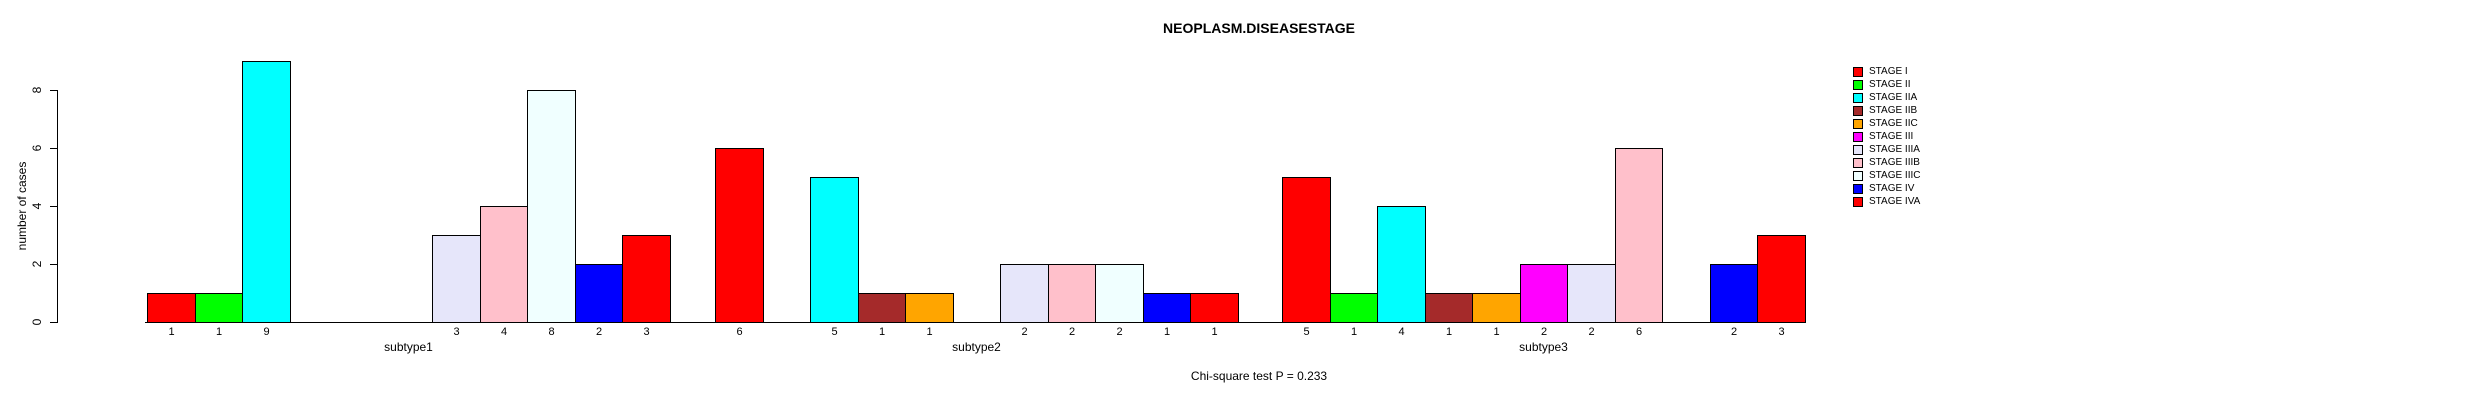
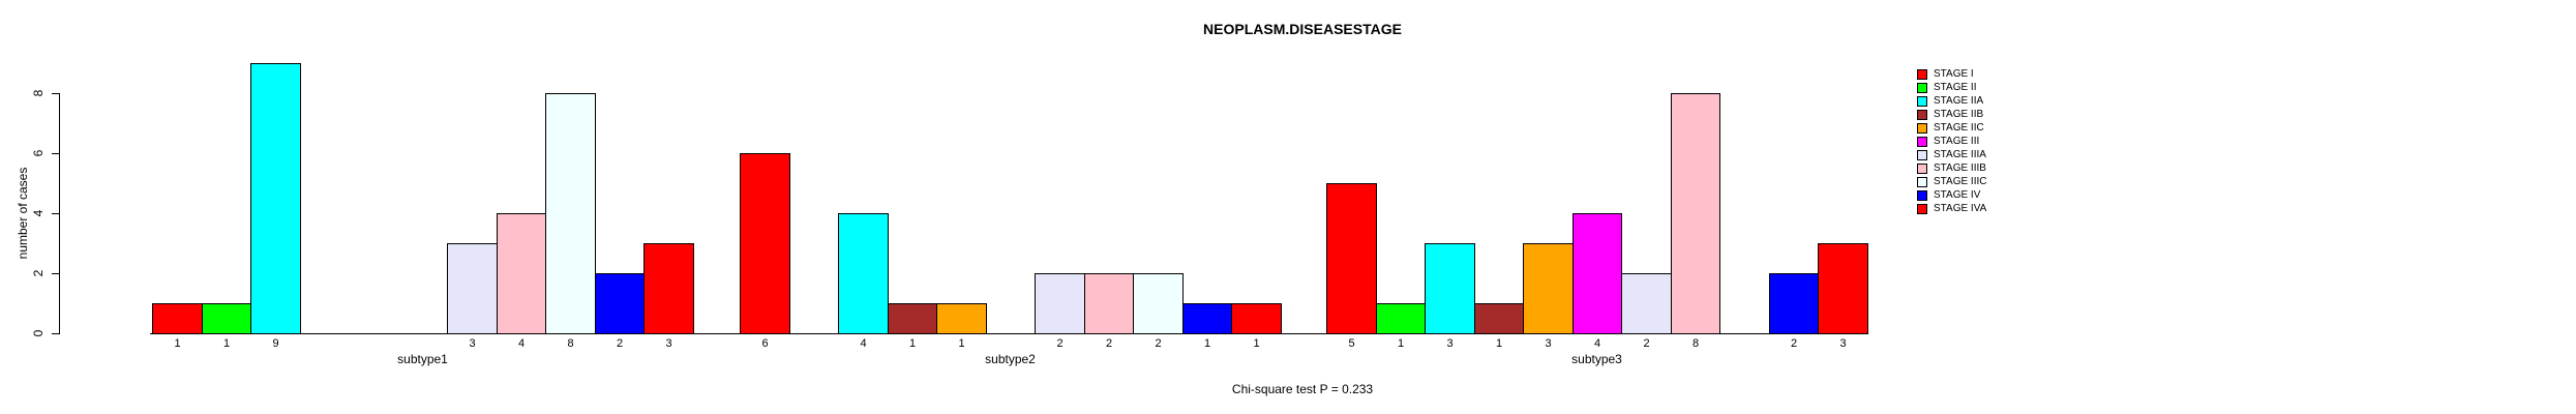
STAGE IIA/subtype2: 5 -> 4
STAGE IIA/subtype3: 4 -> 3
STAGE IIC/subtype3: 1 -> 3
STAGE III/subtype3: 2 -> 4
STAGE IIIB/subtype3: 6 -> 8
